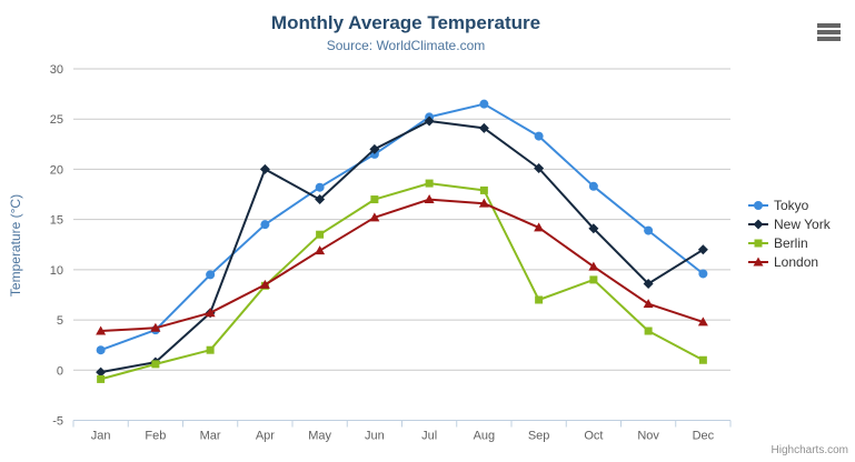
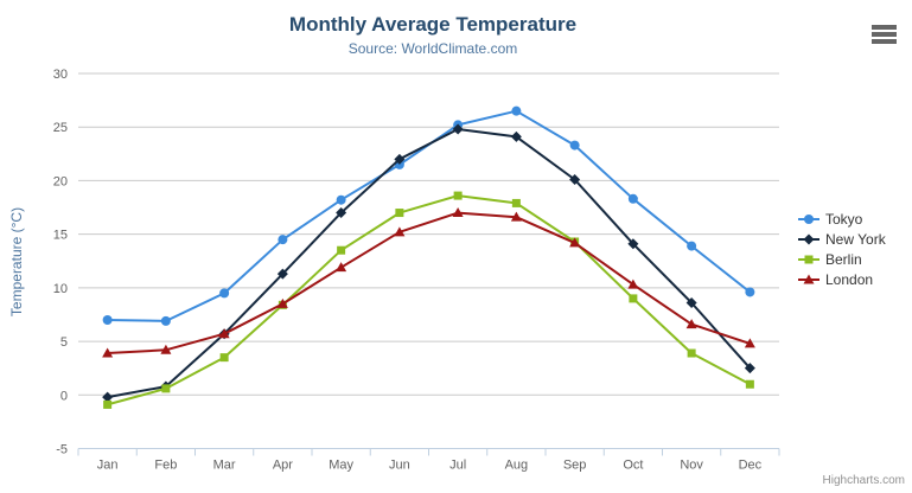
Tokyo/Jan: 2 -> 7
Tokyo/Feb: 4 -> 7
Berlin/Mar: 2 -> 4
New York/Apr: 20 -> 11
Berlin/Sep: 7 -> 14
New York/Dec: 12 -> 2
